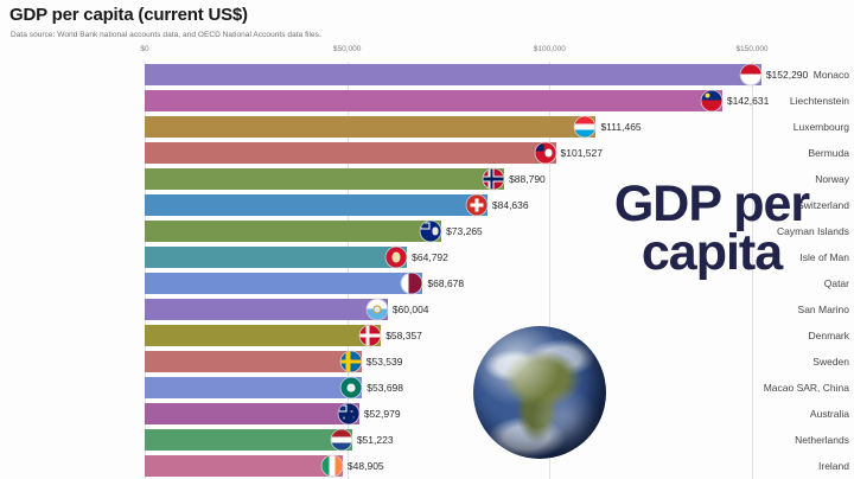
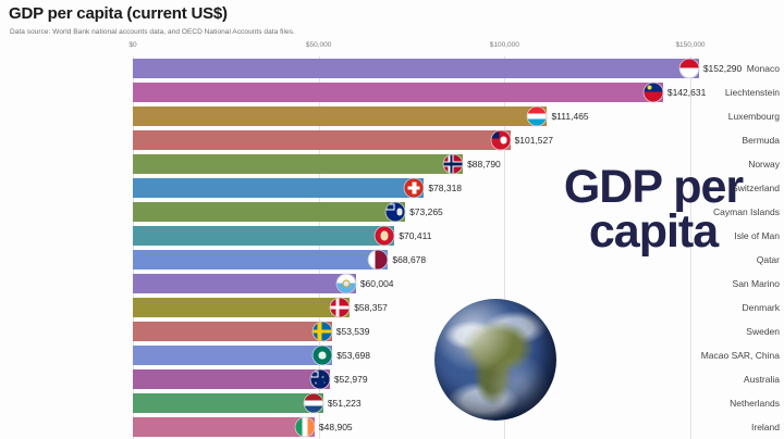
Switzerland: $84,636 -> $78,318
Isle of Man: $64,792 -> $70,411
